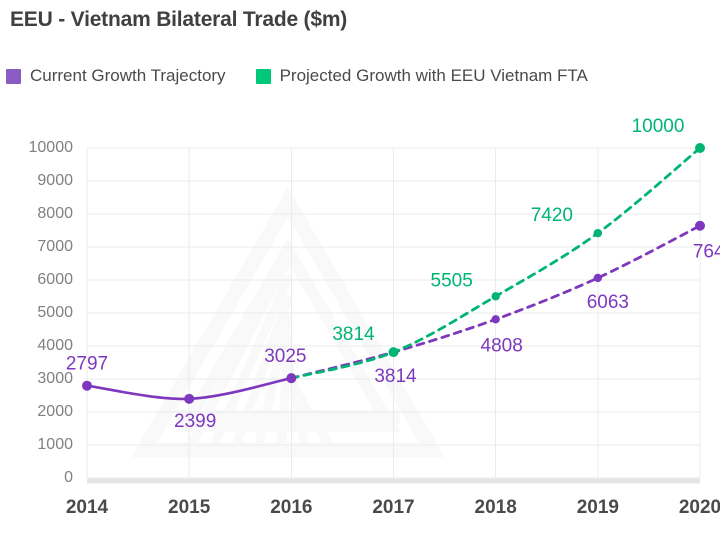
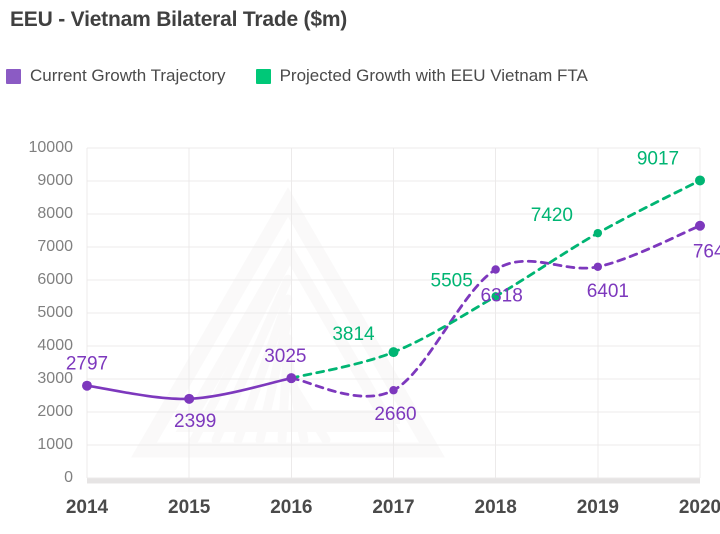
Current Growth Trajectory/2017: 3814 -> 2660
Current Growth Trajectory/2018: 4808 -> 6318
Current Growth Trajectory/2019: 6063 -> 6401
Projected Growth with EEU Vietnam FTA/2020: 10000 -> 9017
